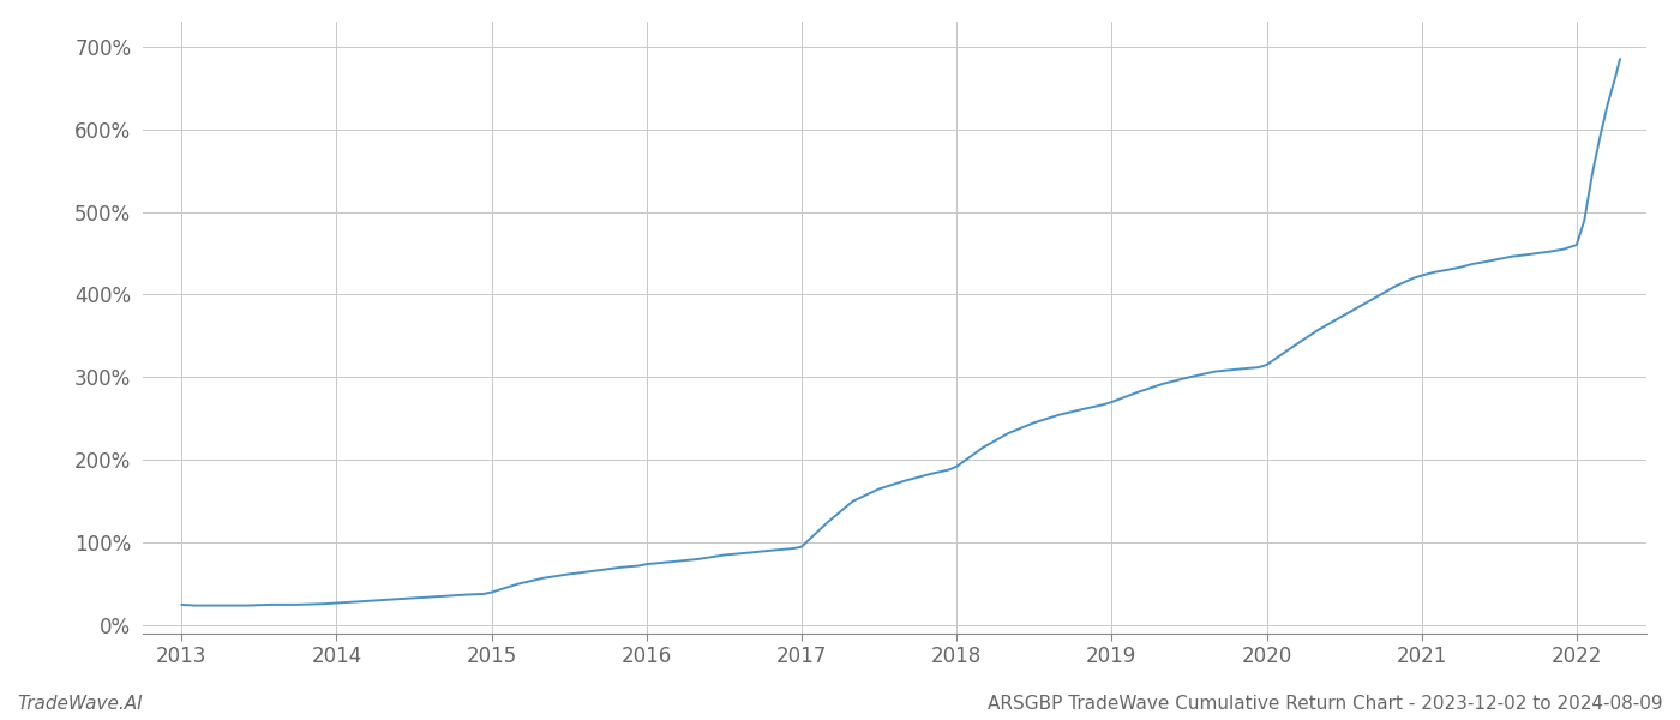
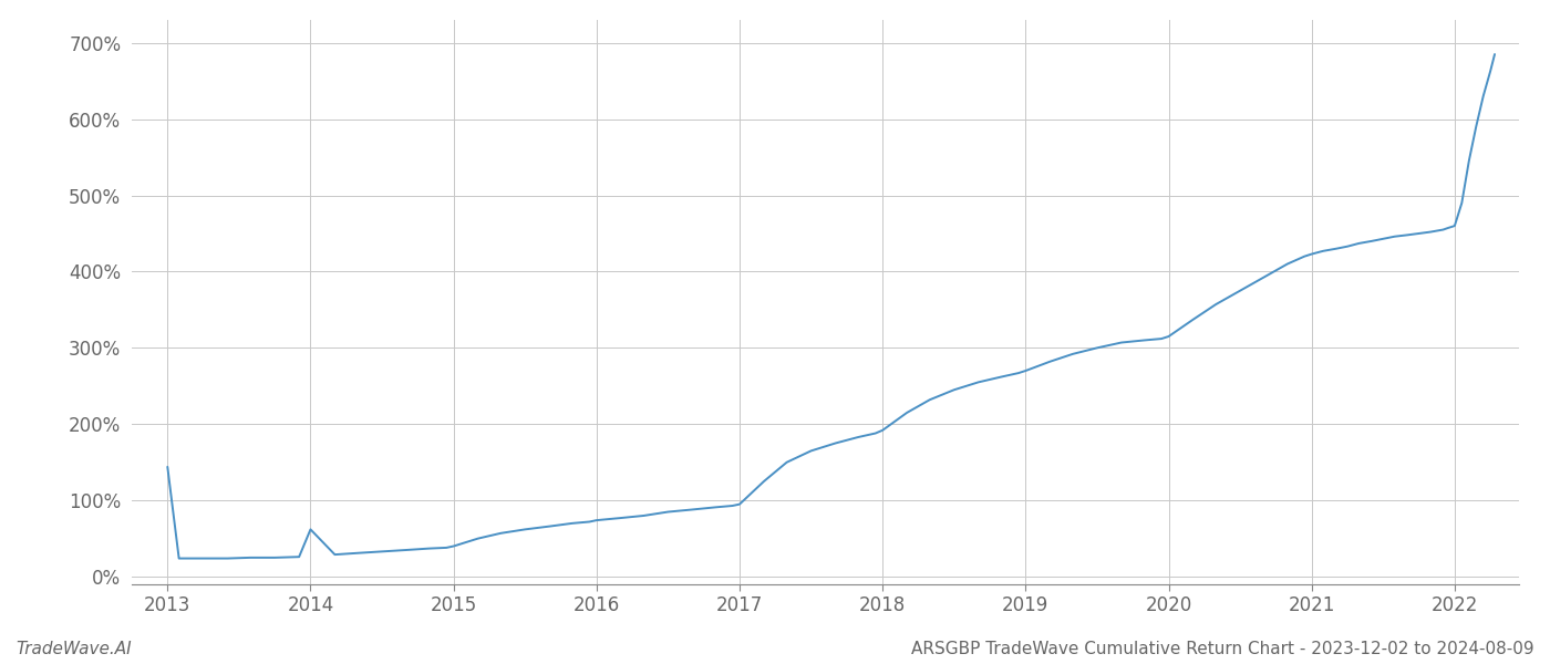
2013: 25% -> 144%
2014: 27% -> 62%
